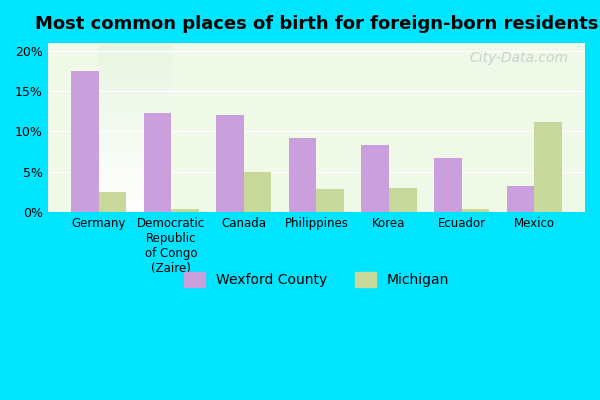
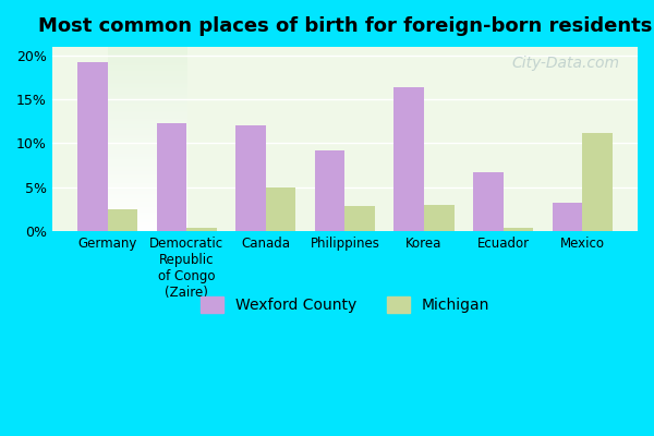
Wexford County/Germany: 17.5% -> 19.2%
Wexford County/Korea: 8.3% -> 16.4%
